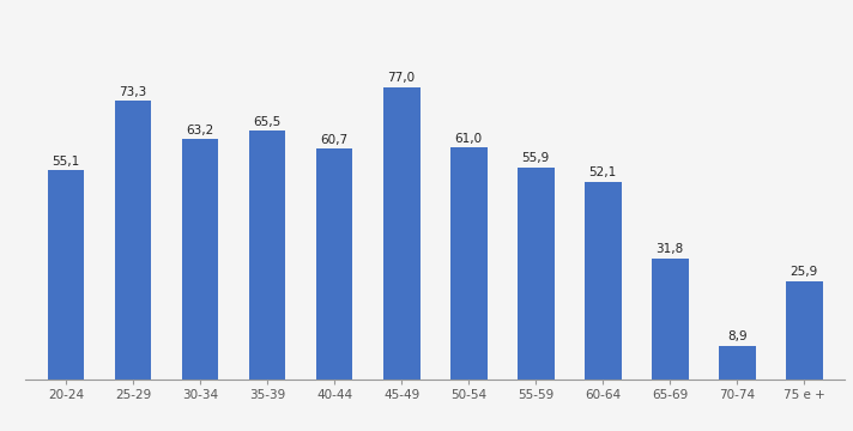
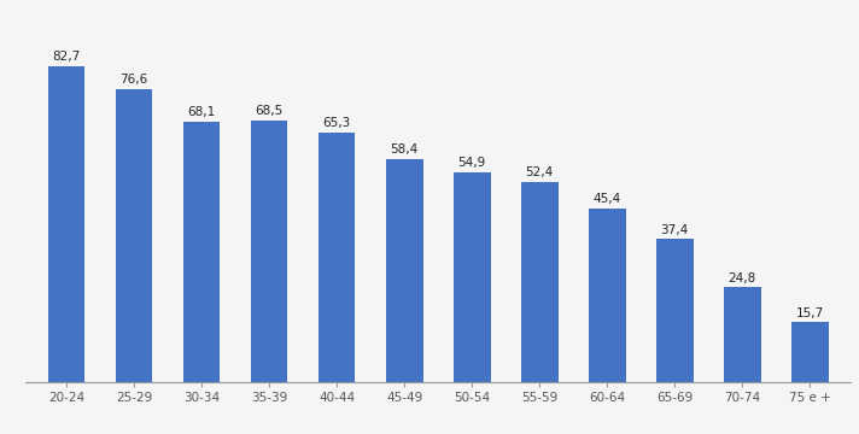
20-24: 55,1 -> 82,7
25-29: 73,3 -> 76,6
30-34: 63,2 -> 68,1
35-39: 65,5 -> 68,5
40-44: 60,7 -> 65,3
45-49: 77,0 -> 58,4
50-54: 61,0 -> 54,9
55-59: 55,9 -> 52,4
60-64: 52,1 -> 45,4
65-69: 31,8 -> 37,4
70-74: 8,9 -> 24,8
75 e +: 25,9 -> 15,7
